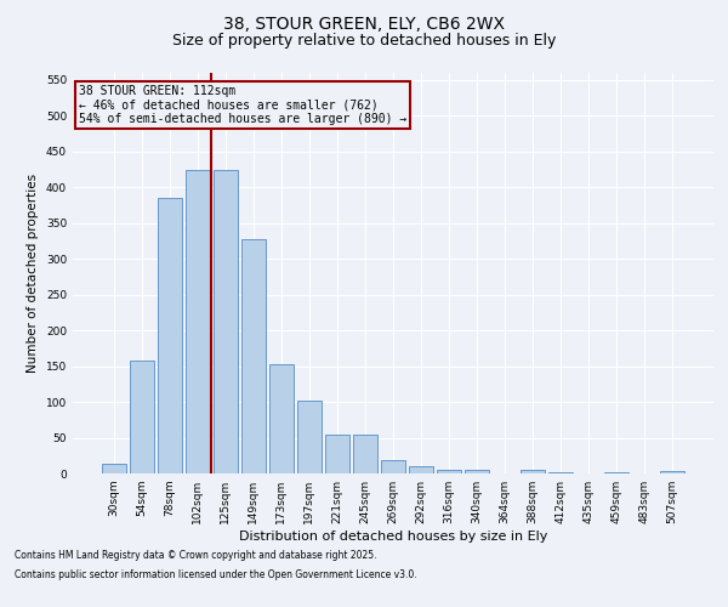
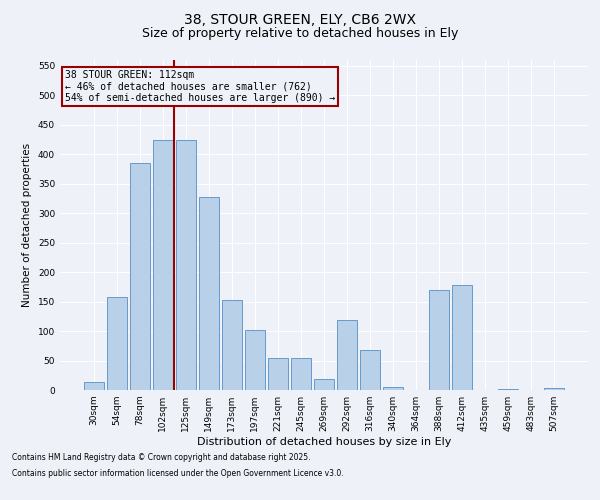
292sqm: 10 -> 118
316sqm: 5 -> 68
388sqm: 5 -> 170
412sqm: 2 -> 178
